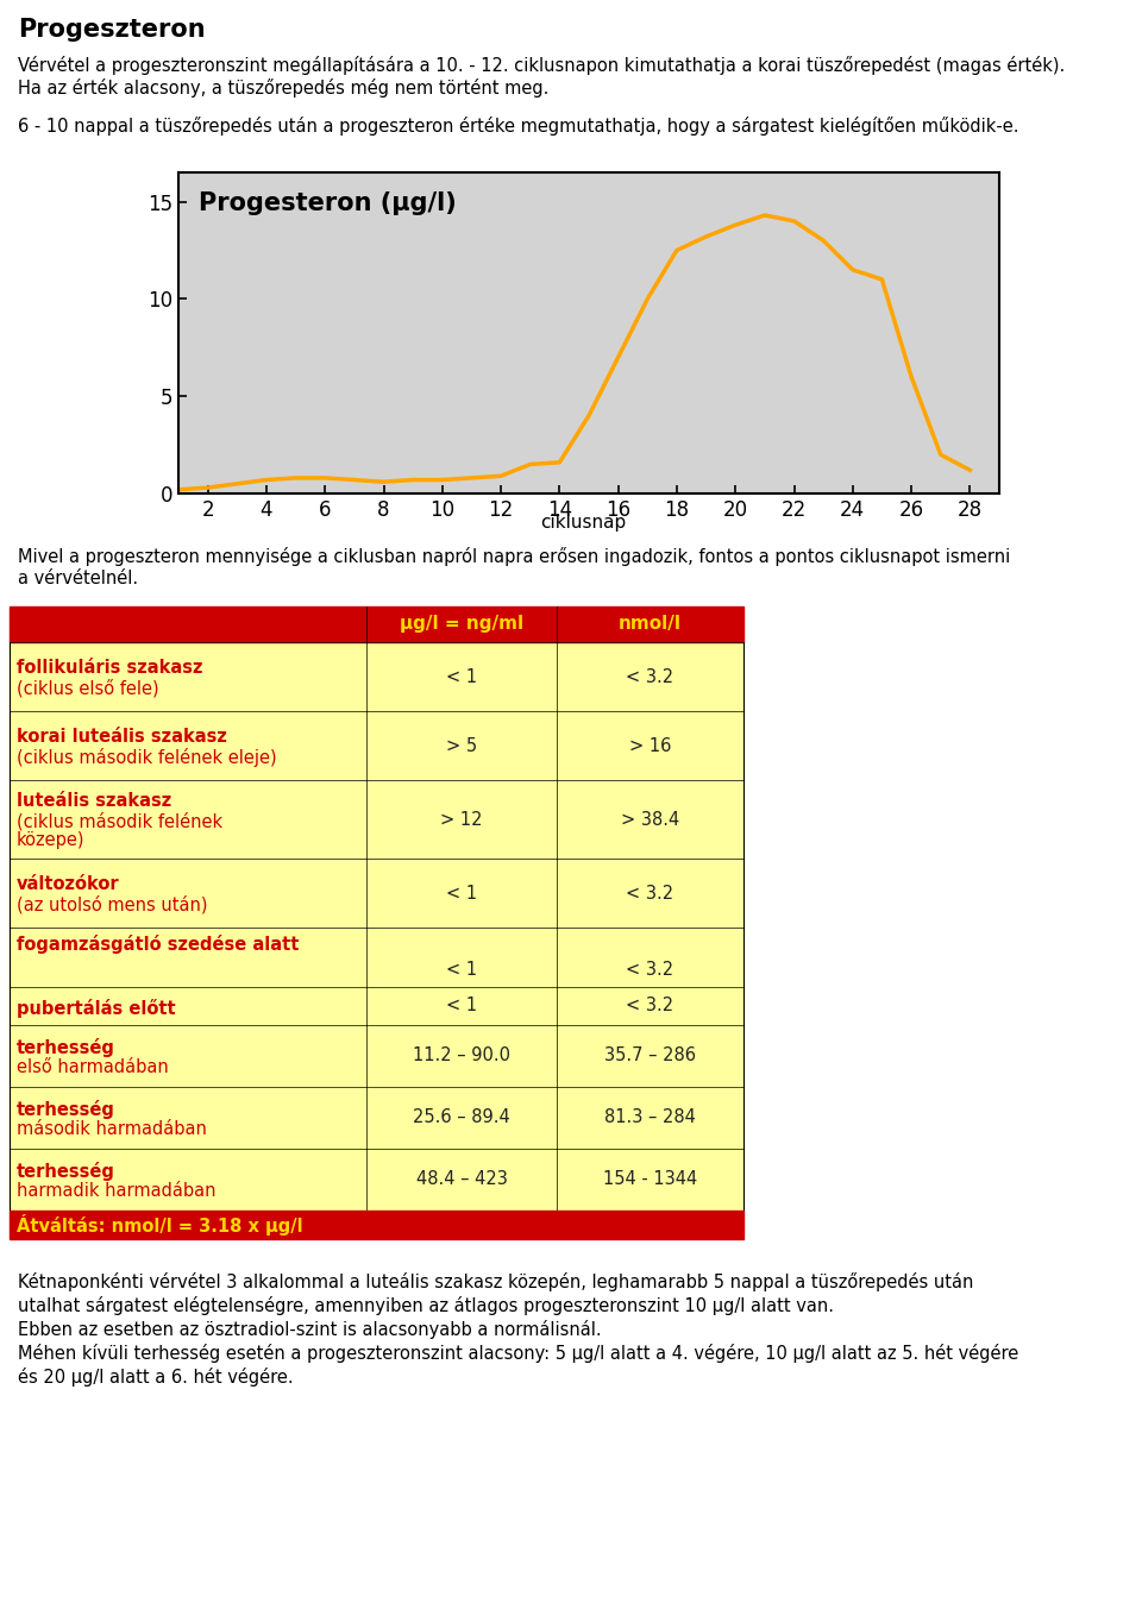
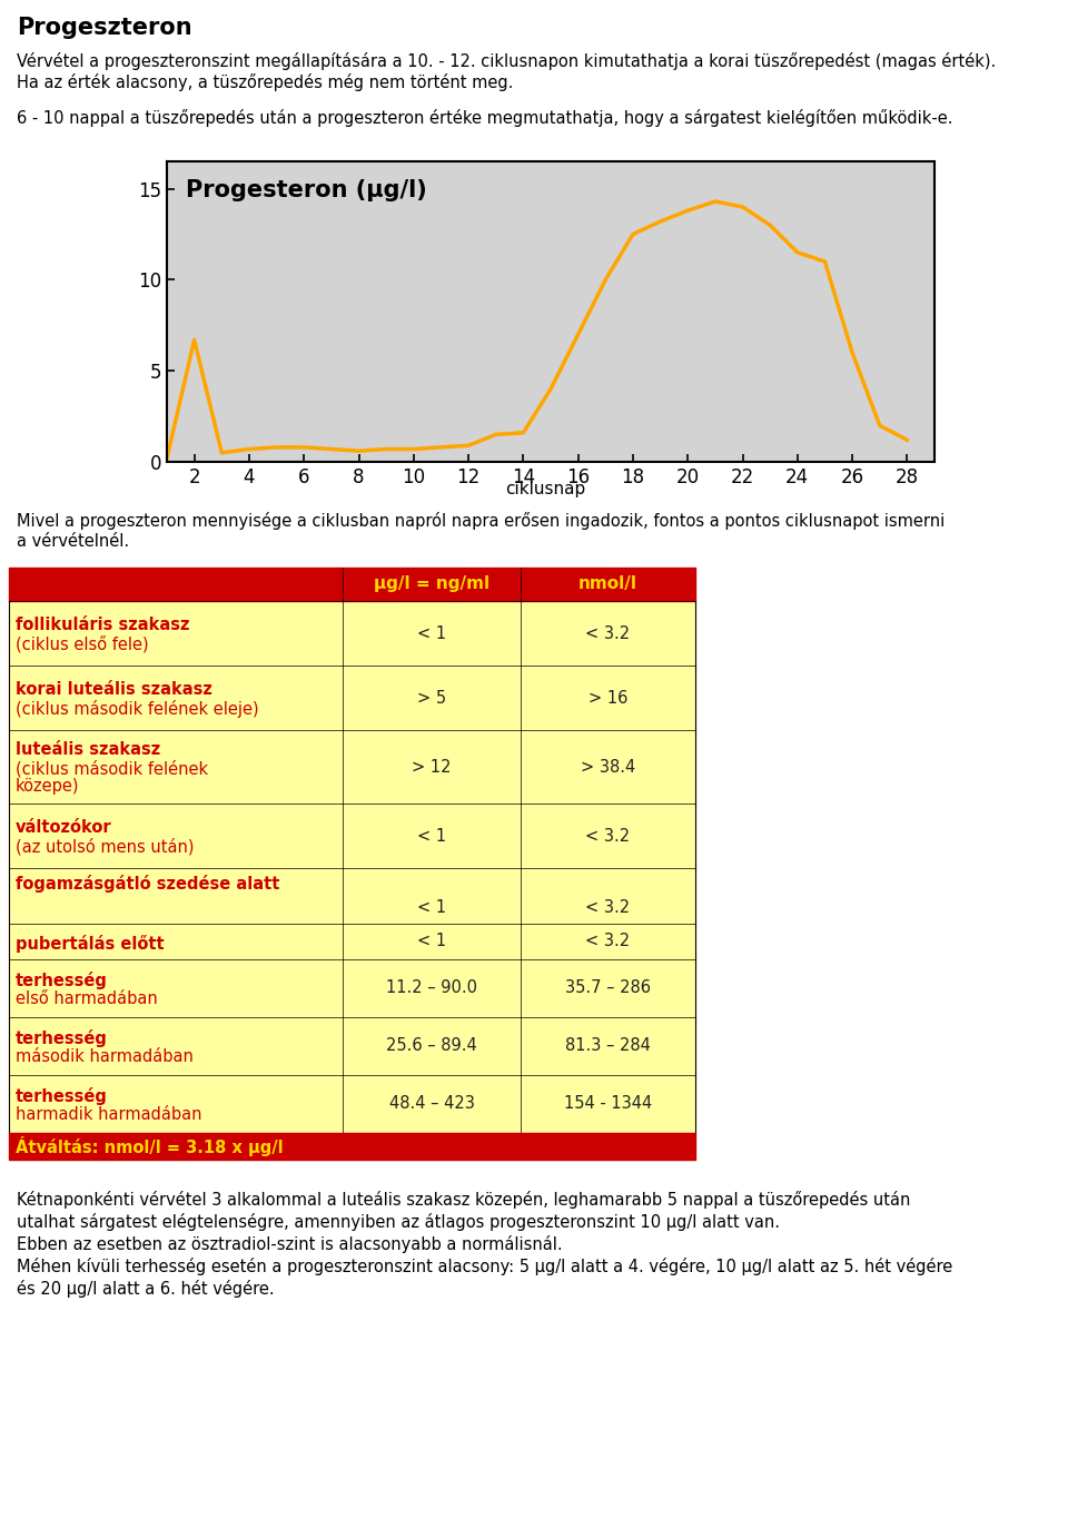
2: 0.3 -> 6.7
